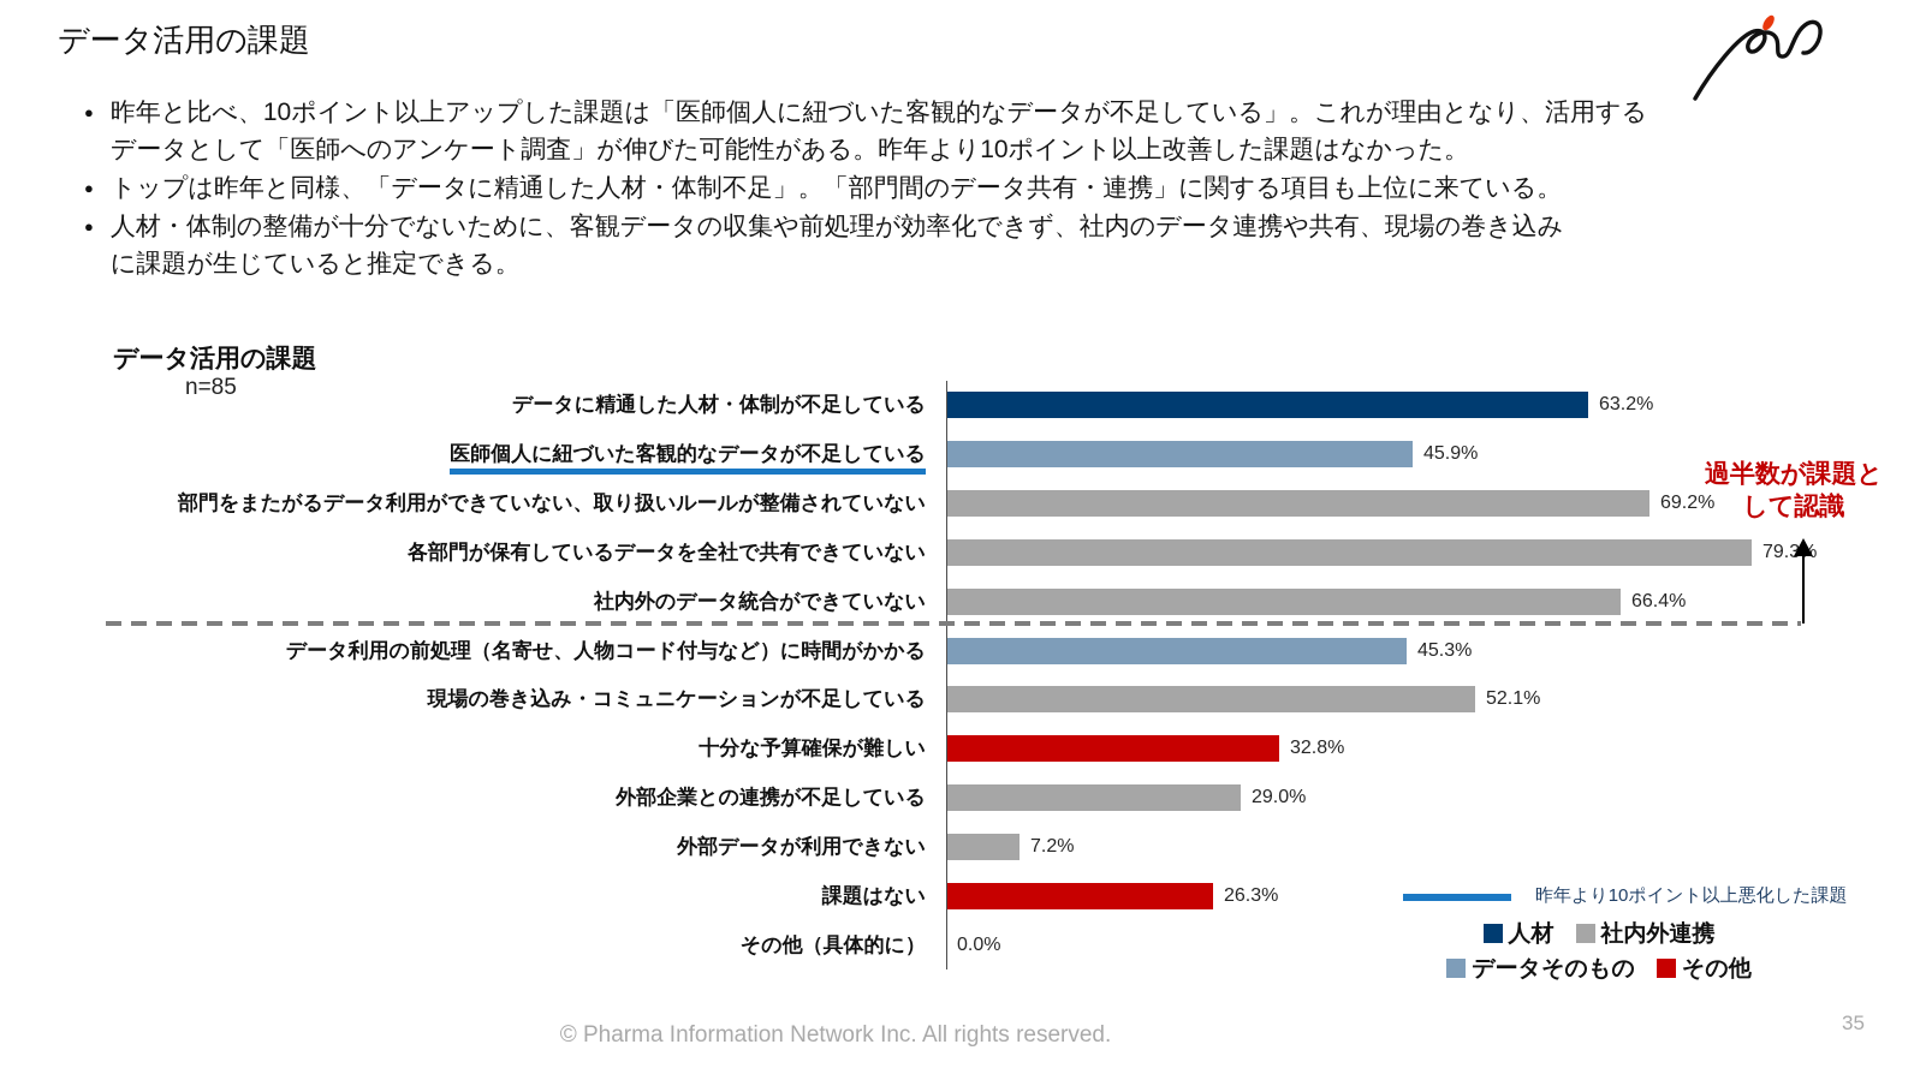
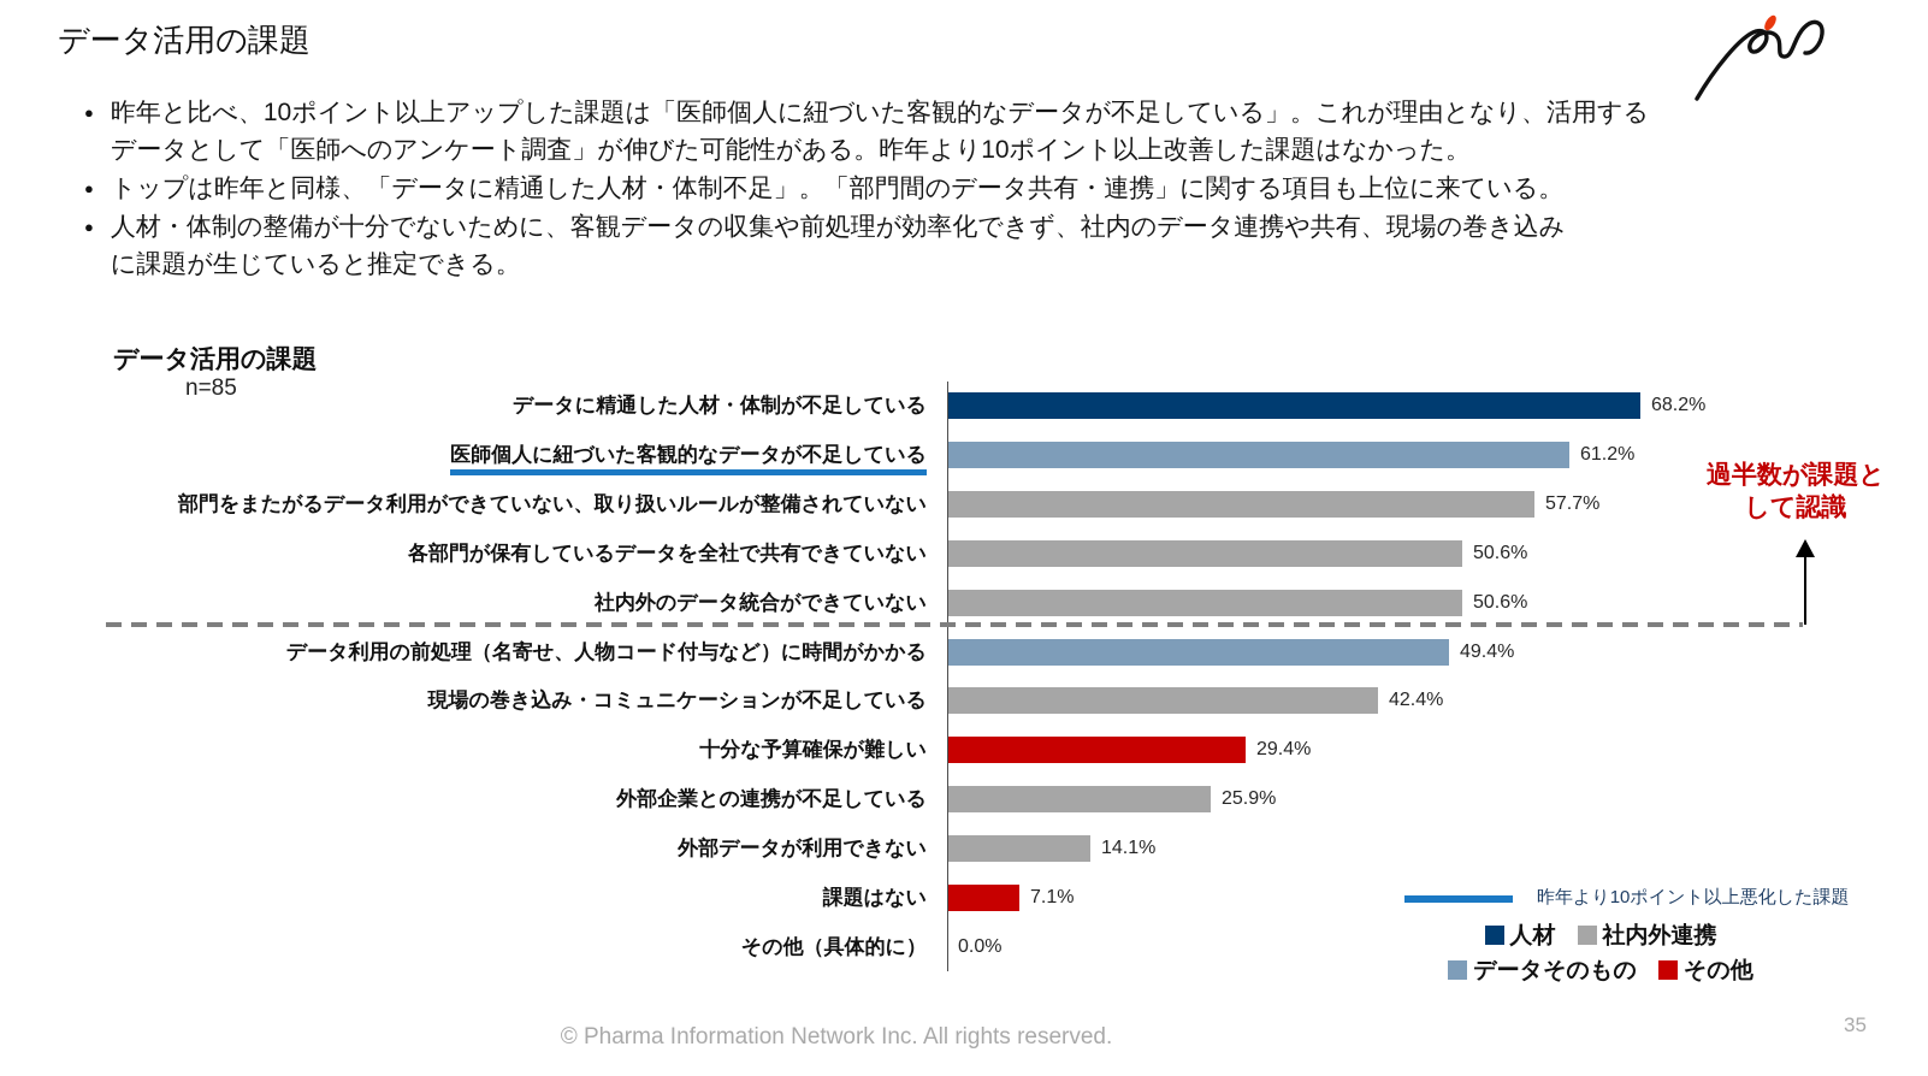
データに精通した人材・体制が不足している: 63.2% -> 68.2%
医師個人に紐づいた客観的なデータが不足している: 45.9% -> 61.2%
部門をまたがるデータ利用ができていない、取り扱いルールが整備されていない: 69.2% -> 57.7%
各部門が保有しているデータを全社で共有できていない: 79.3% -> 50.6%
社内外のデータ統合ができていない: 66.4% -> 50.6%
データ利用の前処理（名寄せ、人物コード付与など）に時間がかかる: 45.3% -> 49.4%
現場の巻き込み・コミュニケーションが不足している: 52.1% -> 42.4%
十分な予算確保が難しい: 32.8% -> 29.4%
外部企業との連携が不足している: 29.0% -> 25.9%
外部データが利用できない: 7.2% -> 14.1%
課題はない: 26.3% -> 7.1%
